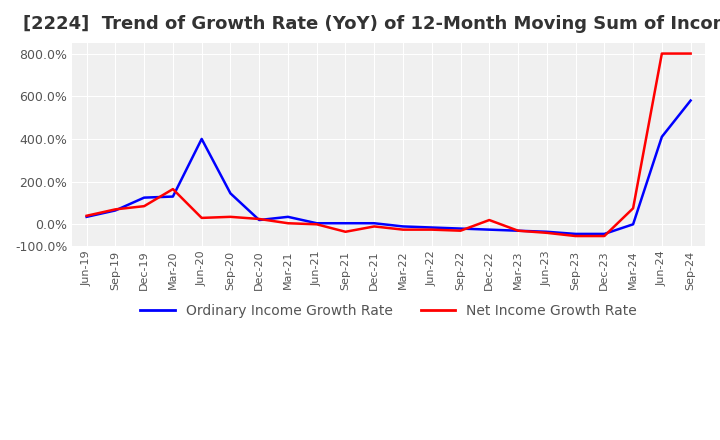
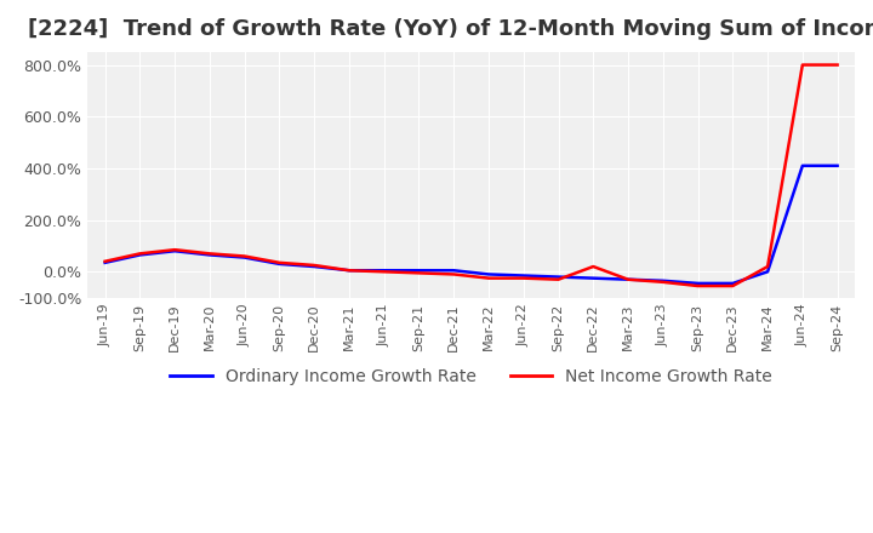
Ordinary Income Growth Rate/Dec-19: 125% -> 80%
Ordinary Income Growth Rate/Mar-20: 130% -> 65%
Net Income Growth Rate/Mar-20: 165% -> 70%
Ordinary Income Growth Rate/Jun-20: 400% -> 55%
Net Income Growth Rate/Jun-20: 30% -> 60%
Ordinary Income Growth Rate/Sep-20: 145% -> 30%
Ordinary Income Growth Rate/Mar-21: 35% -> 5%
Net Income Growth Rate/Sep-21: -35% -> -5%
Net Income Growth Rate/Mar-24: 75% -> 20%
Ordinary Income Growth Rate/Sep-24: 580% -> 410%
